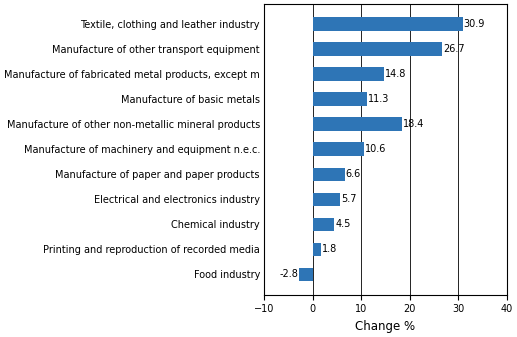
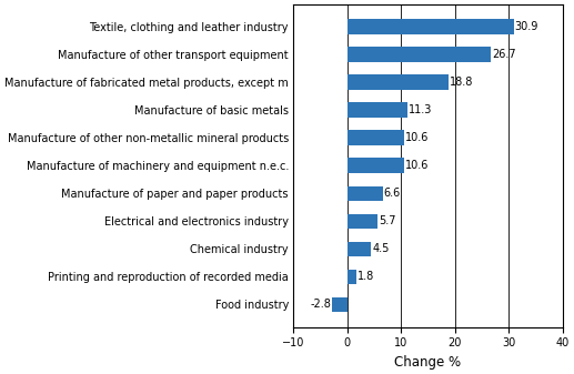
Manufacture of fabricated metal products, except m: 14.8 -> 18.8
Manufacture of other non-metallic mineral products: 18.4 -> 10.6
